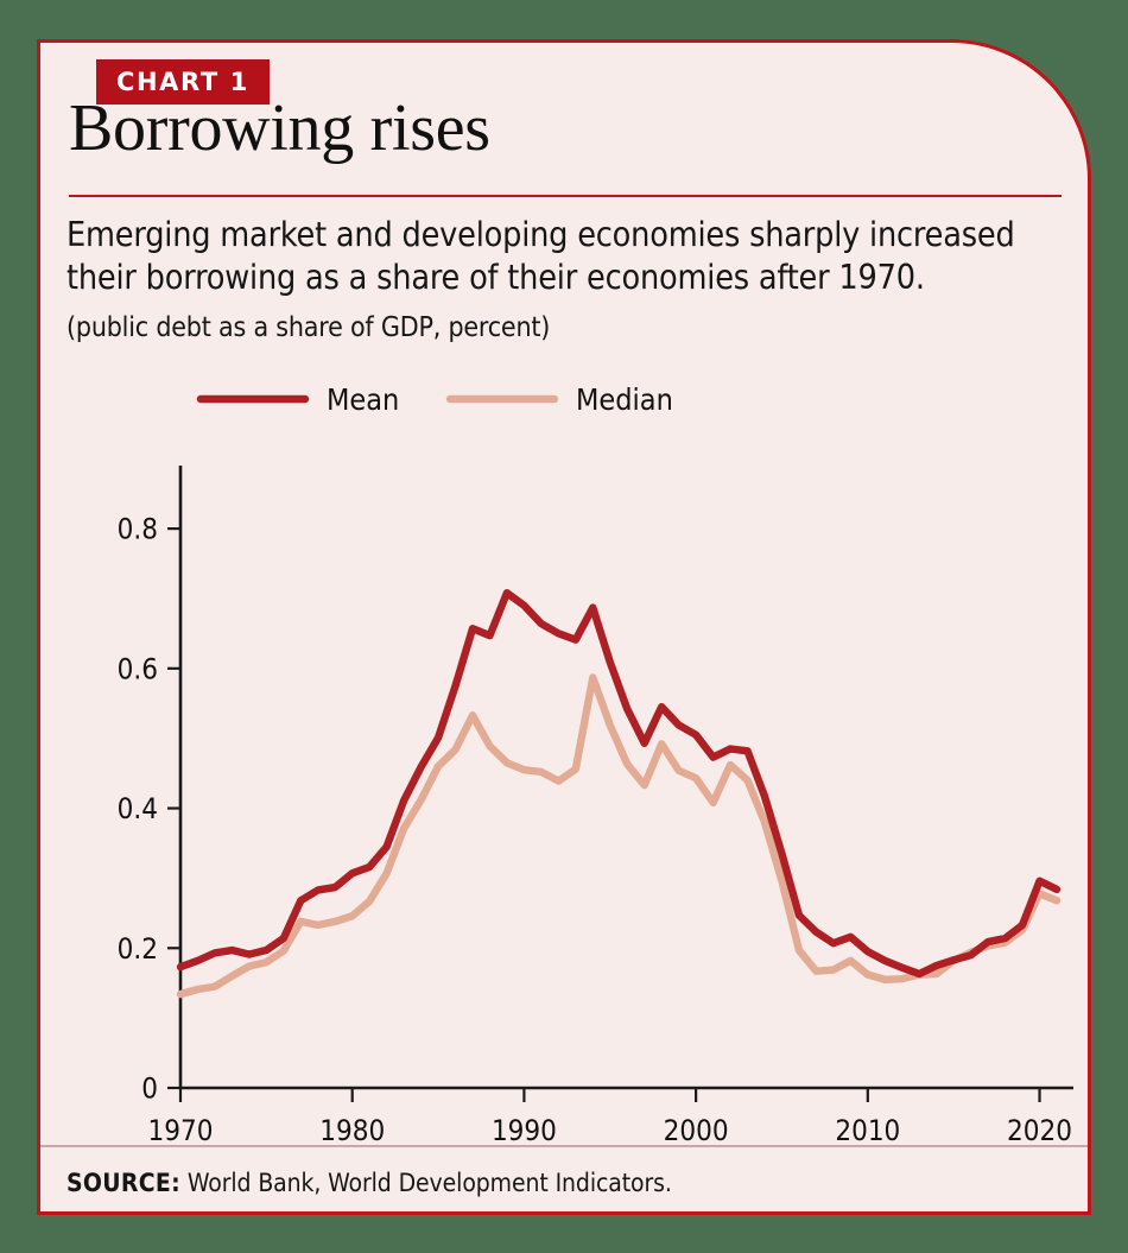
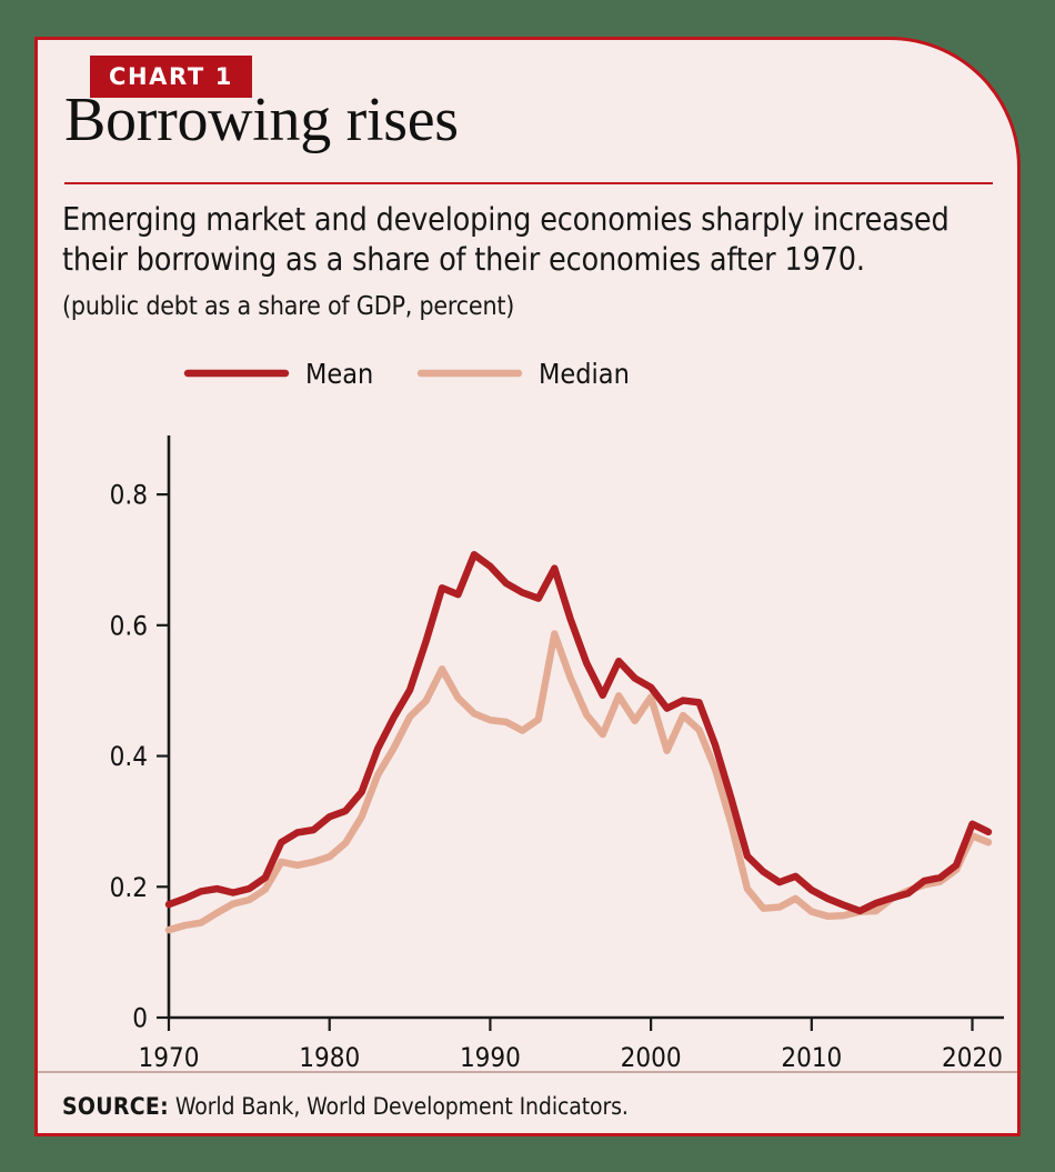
Median/2000: 0.44 -> 0.49
